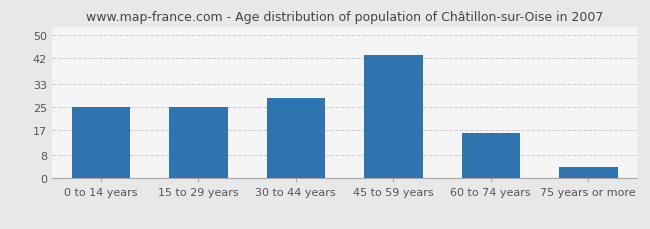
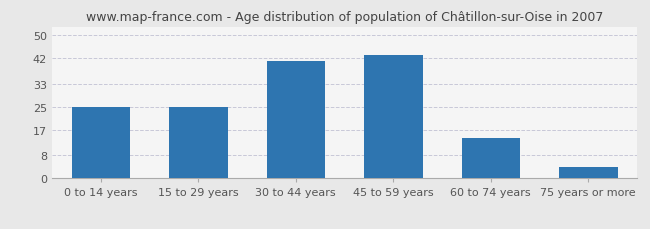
30 to 44 years: 28 -> 41
60 to 74 years: 16 -> 14
